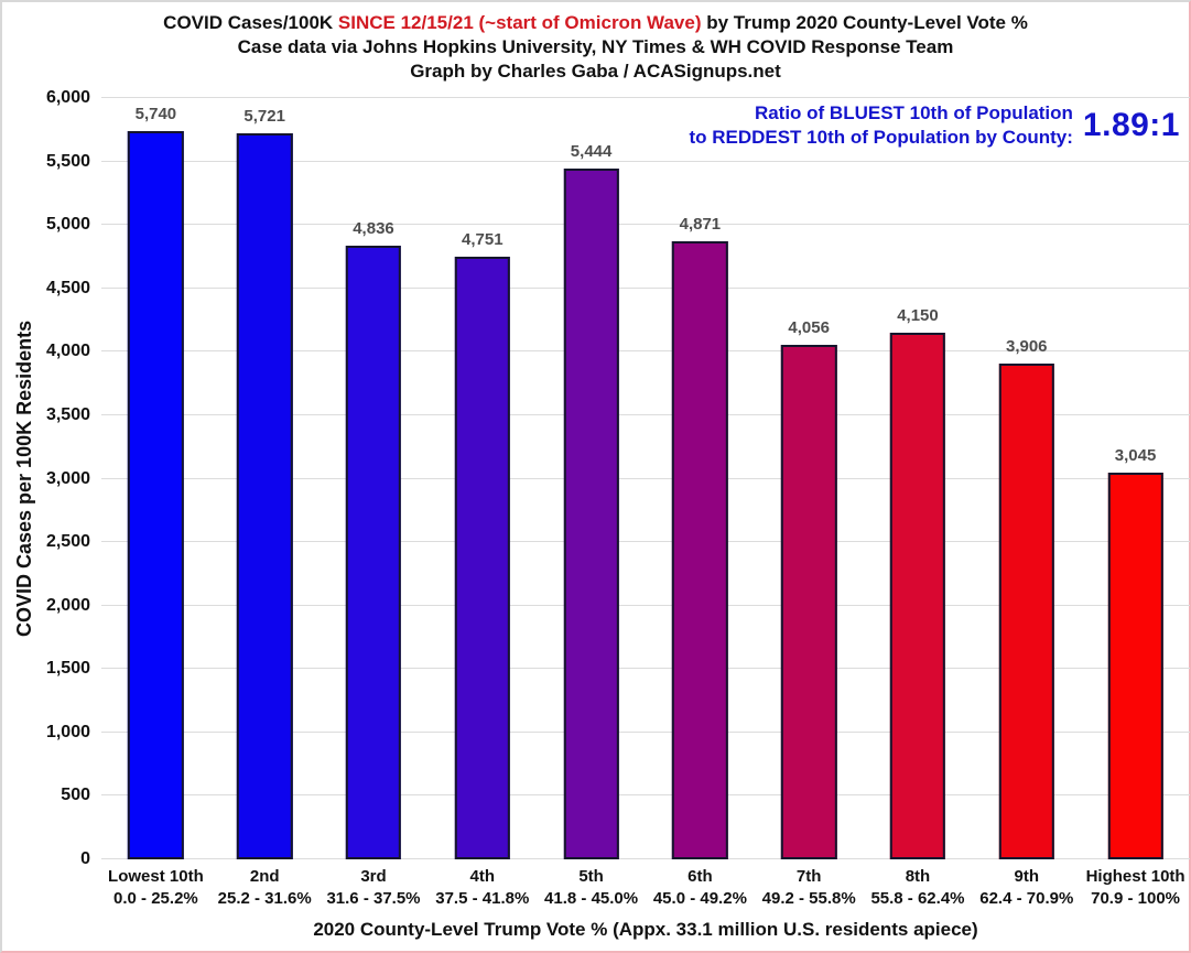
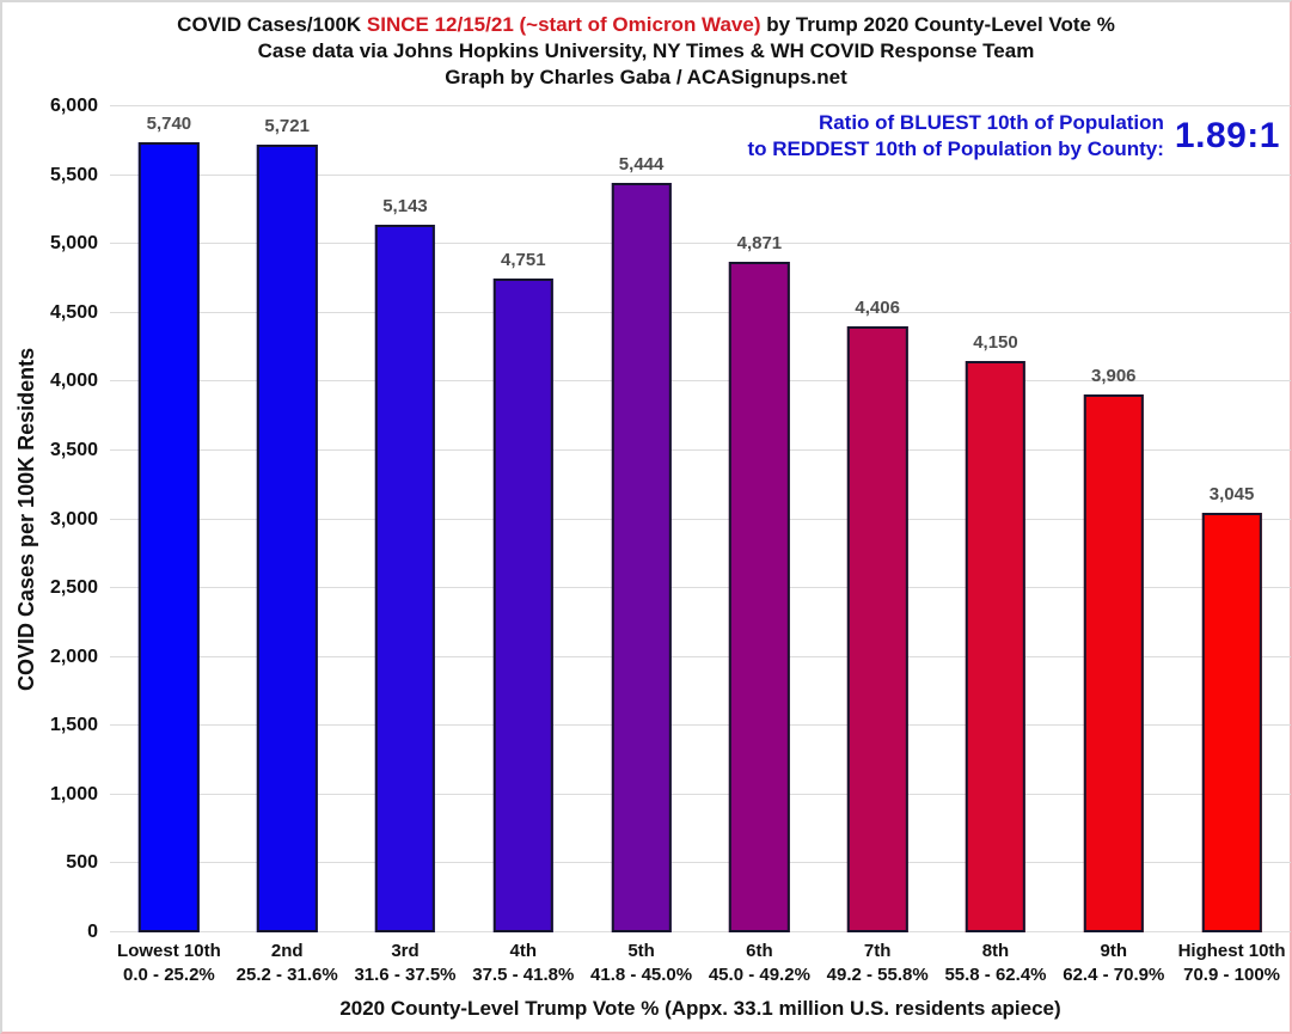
3rd: 4,836 -> 5,143
7th: 4,056 -> 4,406
